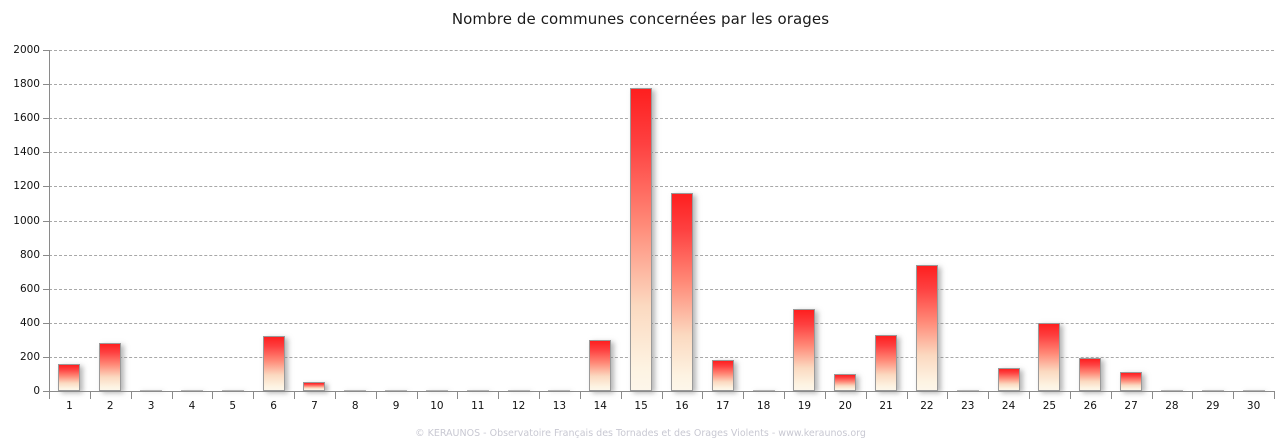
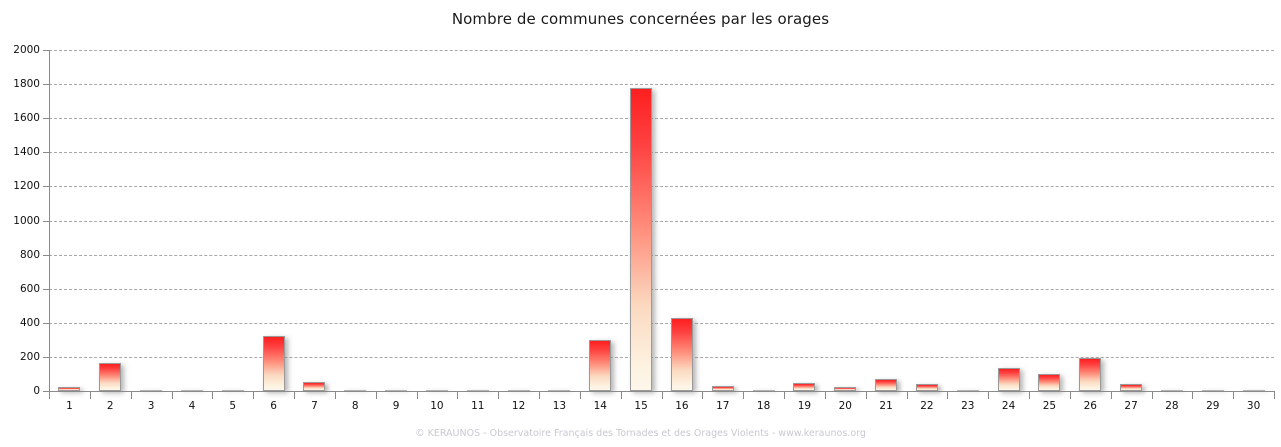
1: 160 -> 20
2: 280 -> 160
16: 1160 -> 430
17: 180 -> 30
19: 480 -> 40
20: 100 -> 20
21: 330 -> 70
22: 740 -> 40
25: 400 -> 100
27: 110 -> 40
